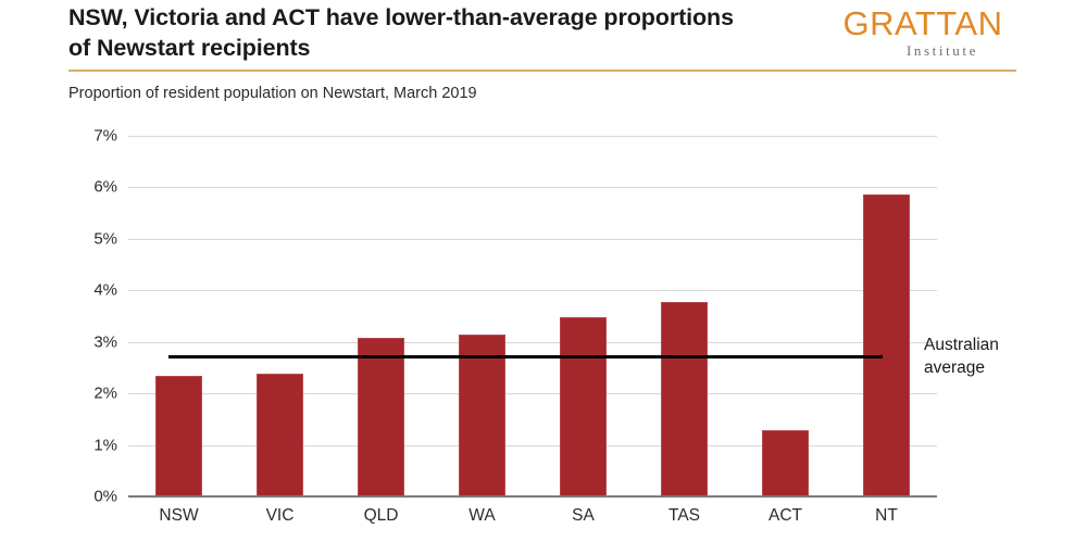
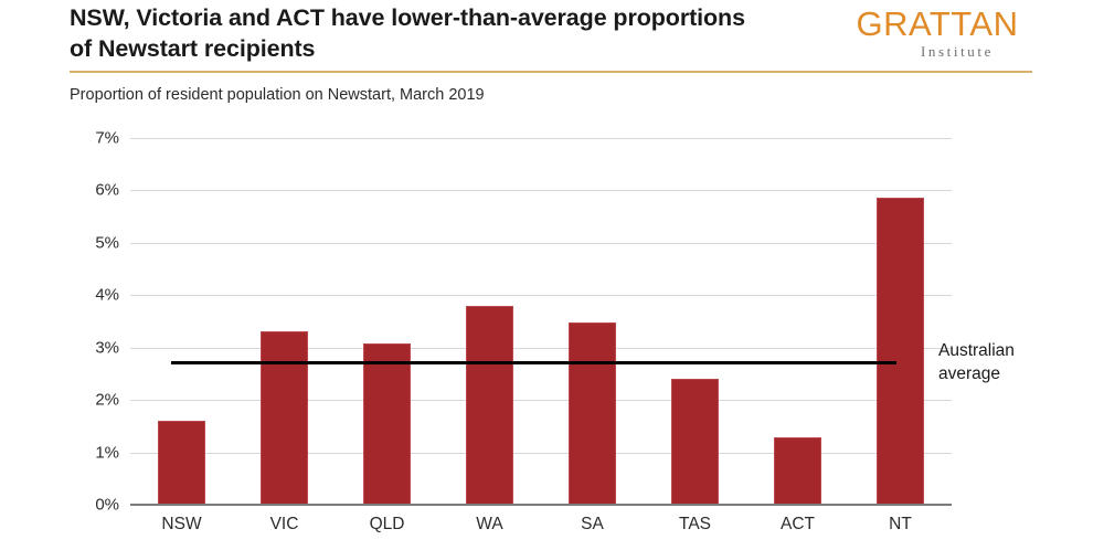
NSW: 2.4% -> 1.6%
VIC: 2.4% -> 3.3%
WA: 3.1% -> 3.8%
TAS: 3.8% -> 2.4%
